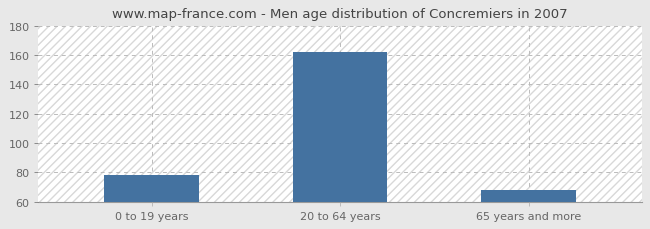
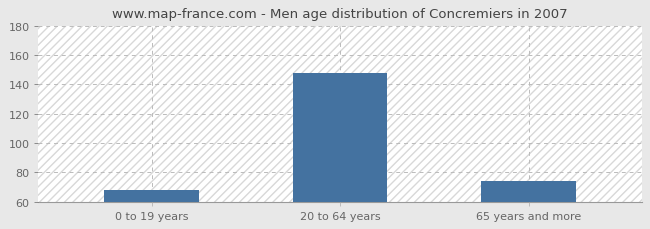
0 to 19 years: 78 -> 68
20 to 64 years: 162 -> 148
65 years and more: 68 -> 74
